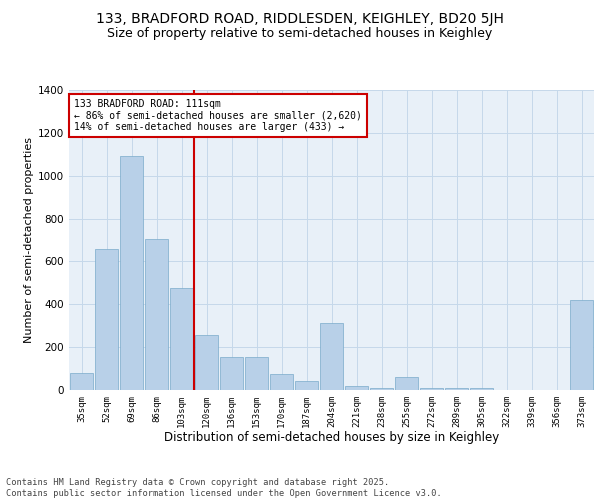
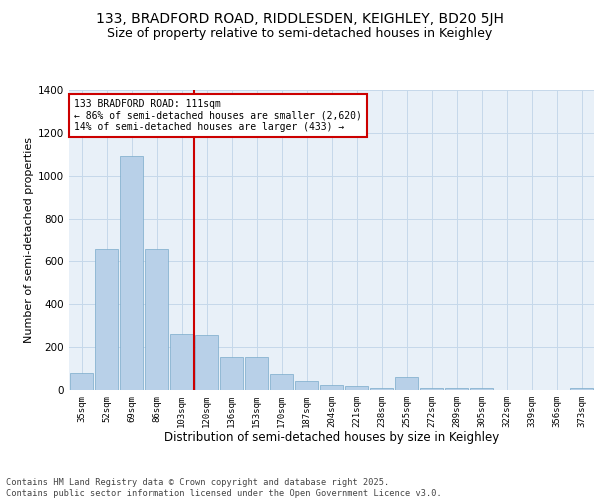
86sqm: 705 -> 660
103sqm: 475 -> 260
204sqm: 315 -> 25
373sqm: 420 -> 10
